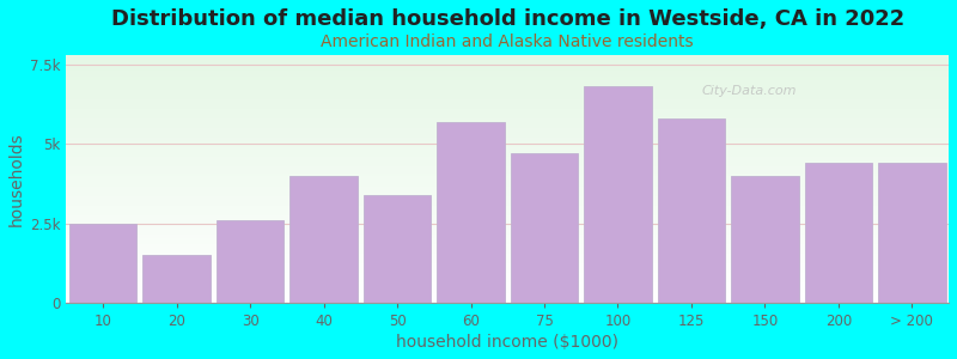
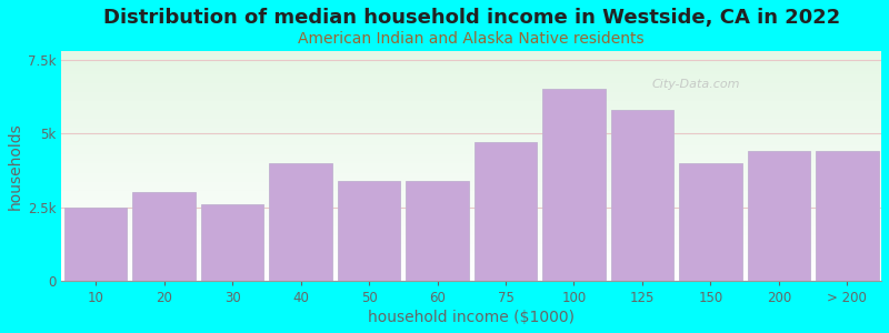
20: 1.5k -> 3.0k
60: 5.7k -> 3.4k
100: 6.8k -> 6.5k
